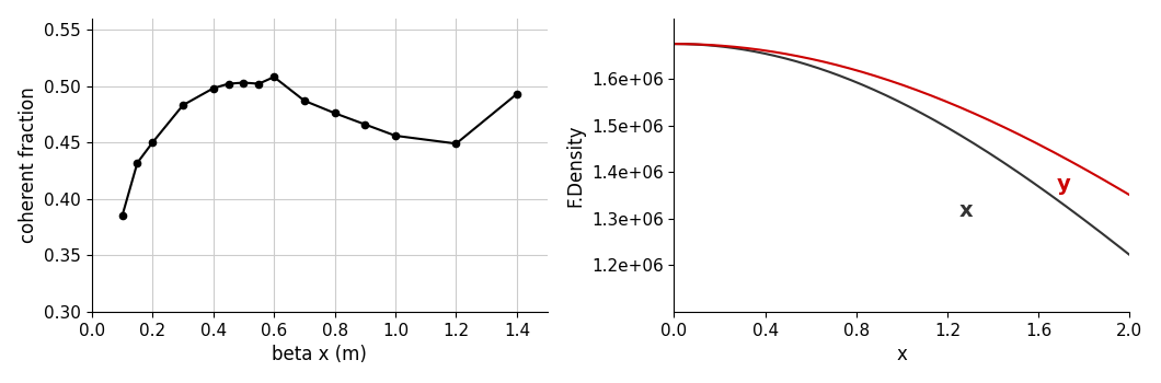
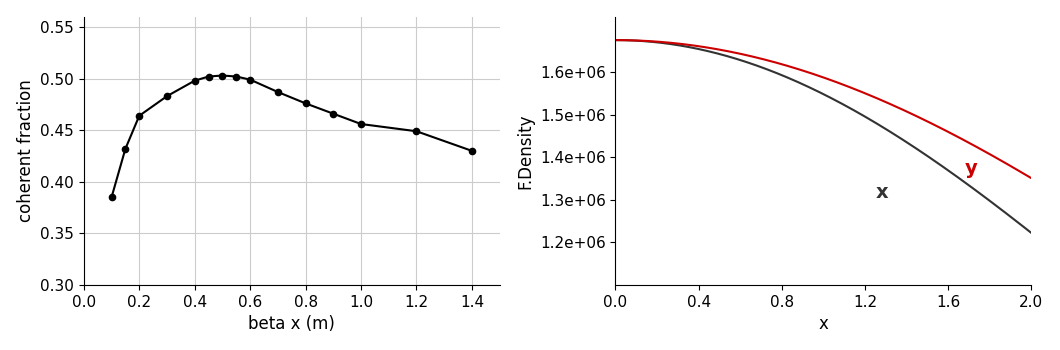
0.2: 0.450 -> 0.464
0.6: 0.508 -> 0.499
1.4: 0.493 -> 0.430
